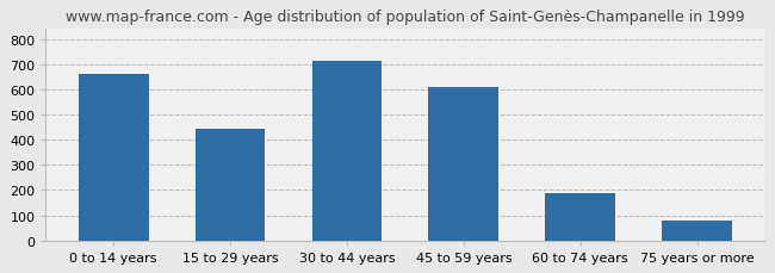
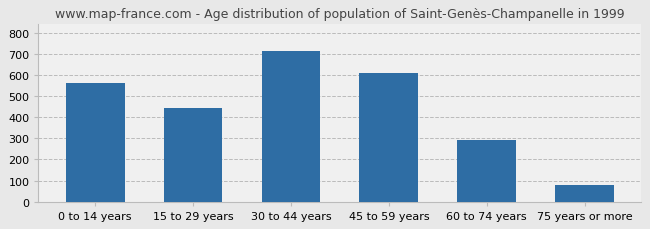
0 to 14 years: 660 -> 560
60 to 74 years: 190 -> 290
